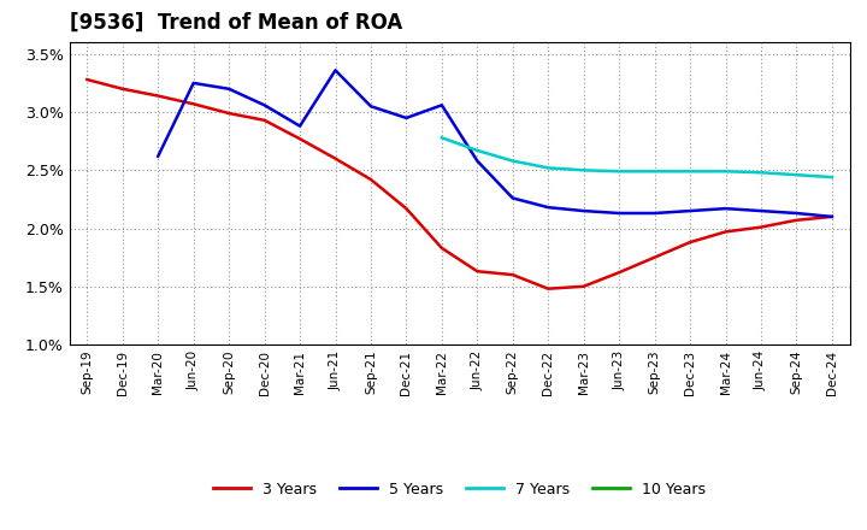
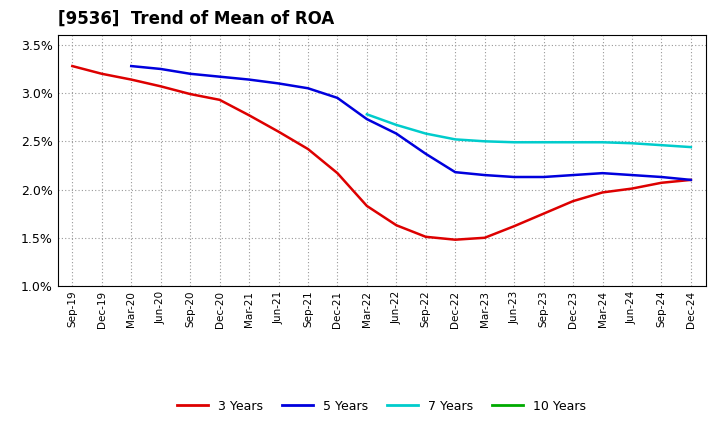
5 Years/Mar-20: 2.62% -> 3.28%
5 Years/Dec-20: 3.06% -> 3.17%
5 Years/Mar-21: 2.88% -> 3.14%
5 Years/Jun-21: 3.36% -> 3.10%
5 Years/Mar-22: 3.06% -> 2.73%
3 Years/Sep-22: 1.60% -> 1.51%
5 Years/Sep-22: 2.26% -> 2.37%
